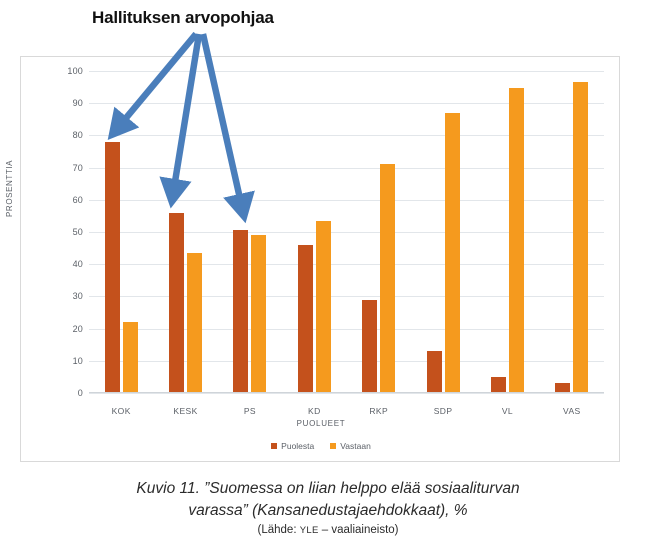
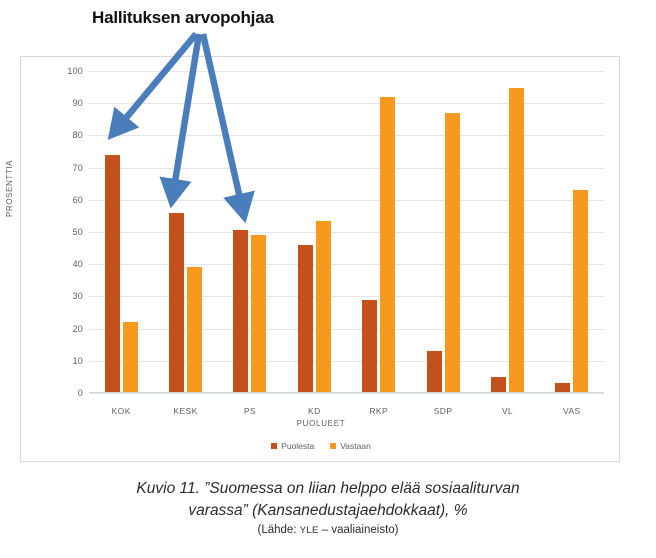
Puolesta/KOK: 78 -> 74
Vastaan/KESK: 44 -> 39
Vastaan/RKP: 71 -> 92
Vastaan/VAS: 97 -> 63
